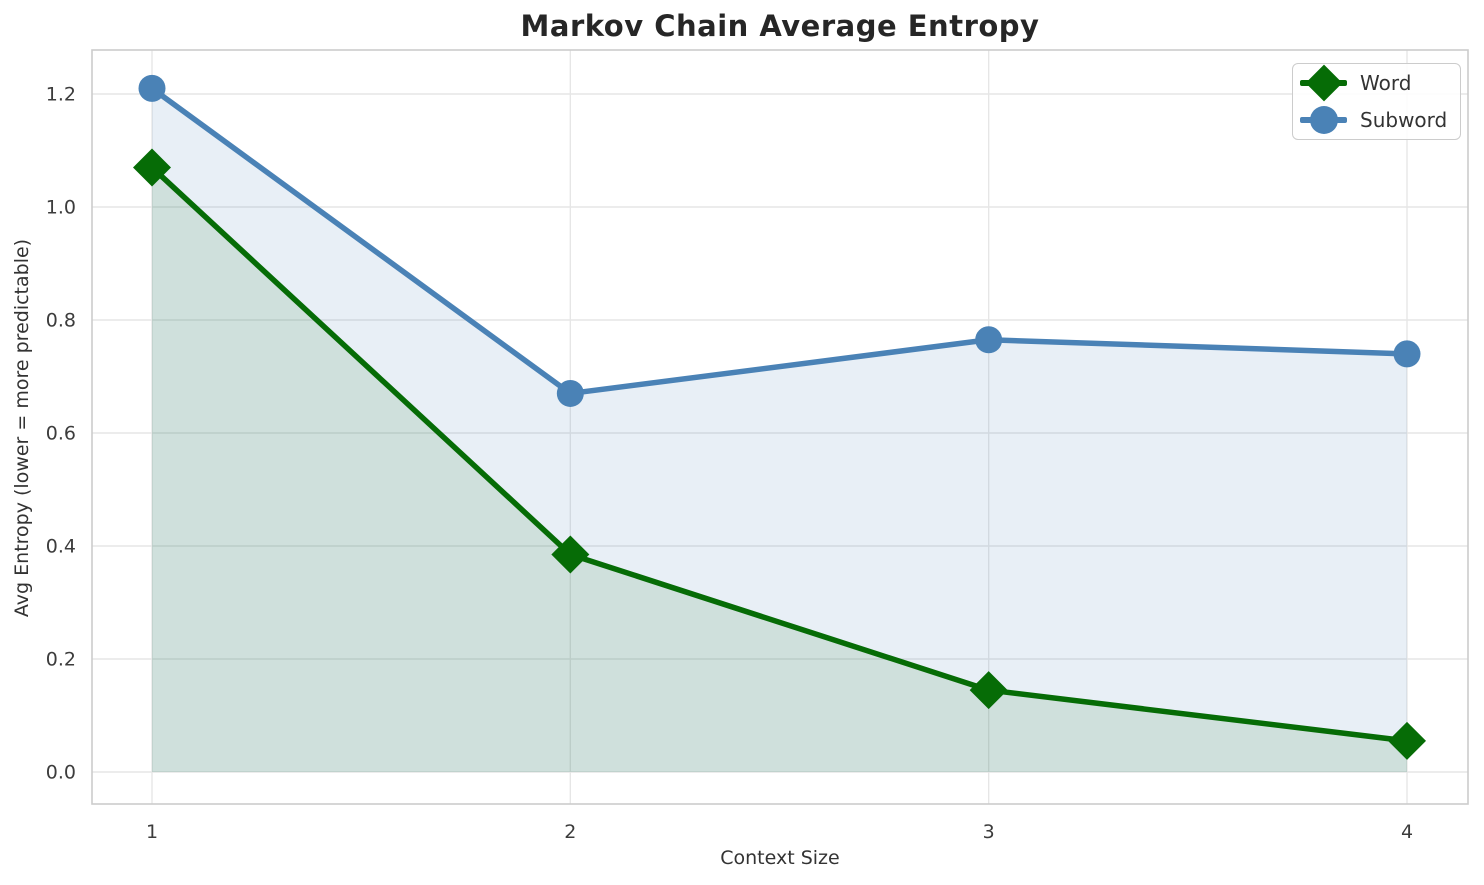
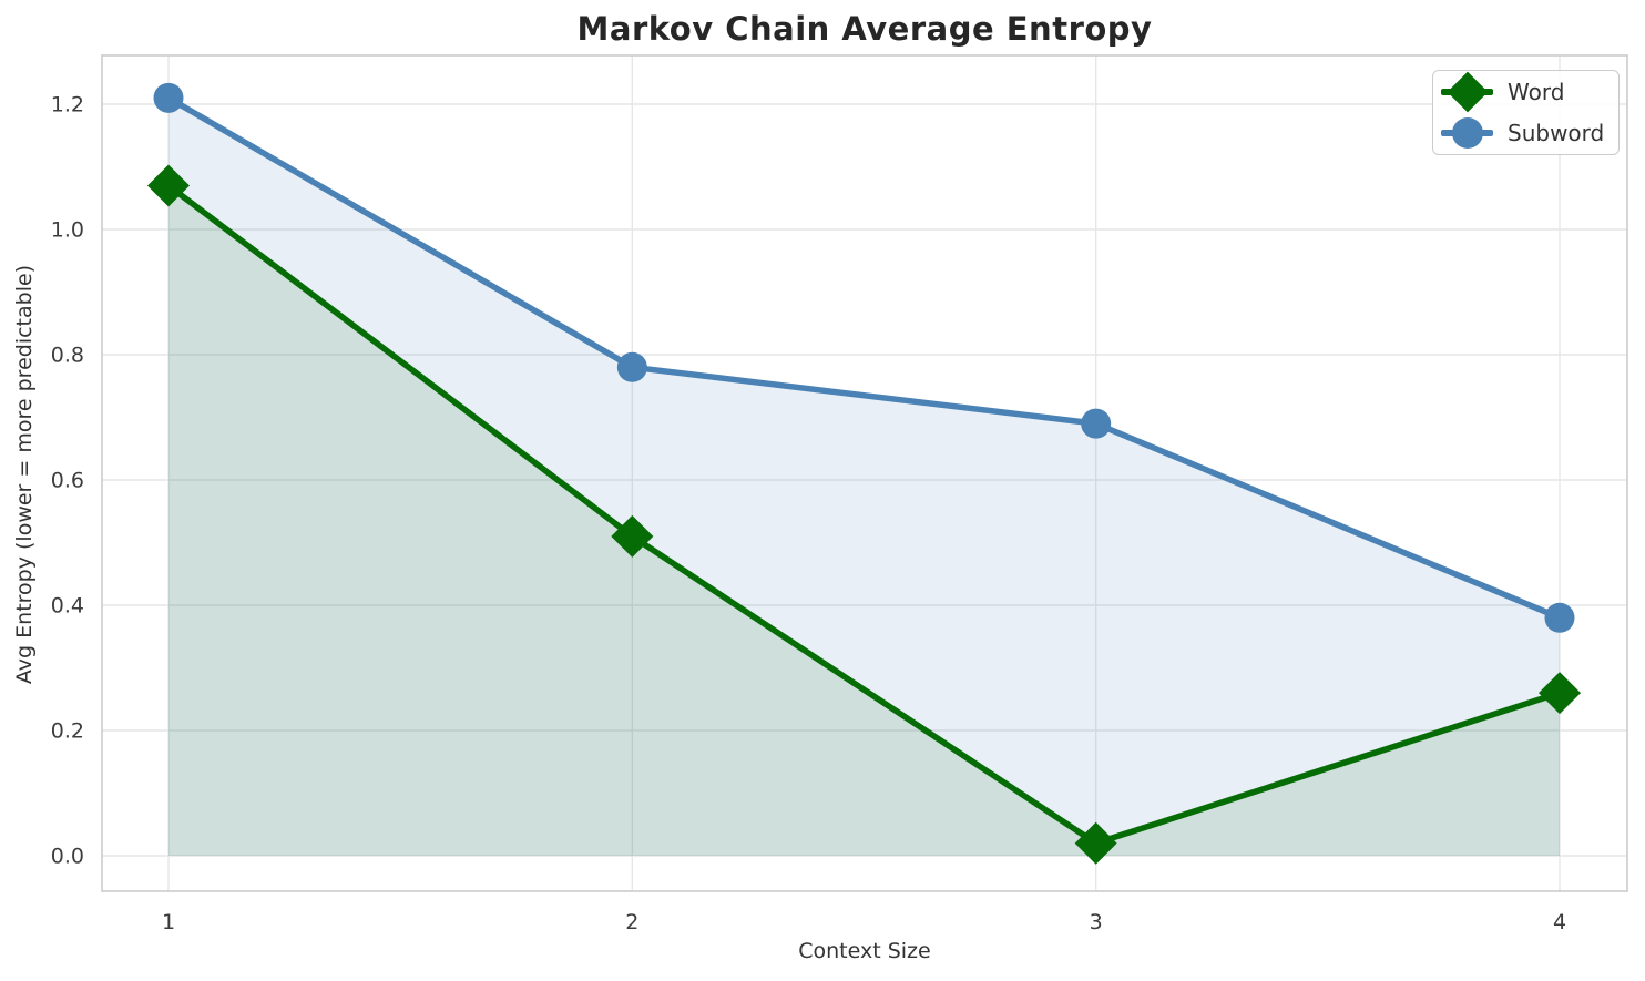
Word/2: 0.39 -> 0.51
Subword/2: 0.67 -> 0.78
Word/3: 0.14 -> 0.02
Subword/3: 0.77 -> 0.69
Word/4: 0.06 -> 0.26
Subword/4: 0.74 -> 0.38
